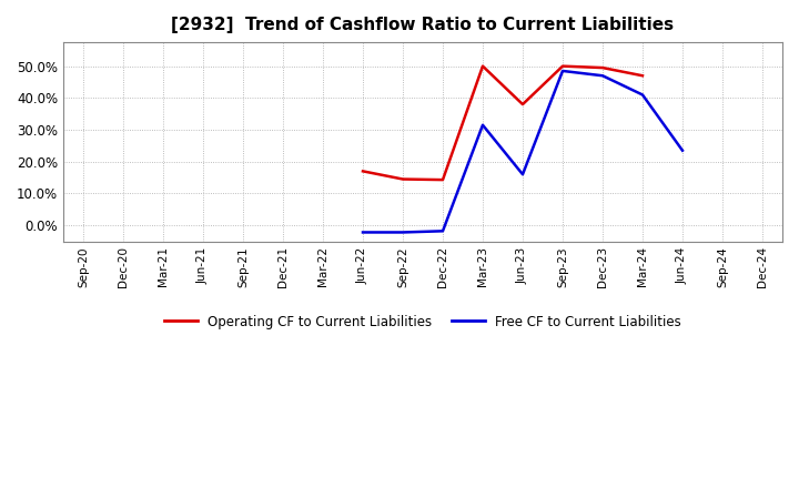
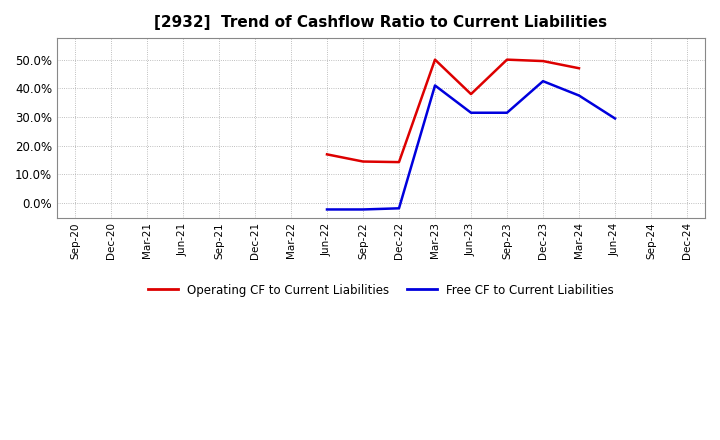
Free CF to Current Liabilities/Mar-23: 31.5% -> 41.0%
Free CF to Current Liabilities/Jun-23: 16.0% -> 31.5%
Free CF to Current Liabilities/Sep-23: 48.5% -> 31.5%
Free CF to Current Liabilities/Dec-23: 47.0% -> 42.5%
Free CF to Current Liabilities/Mar-24: 41.0% -> 37.5%
Free CF to Current Liabilities/Jun-24: 23.5% -> 29.5%
